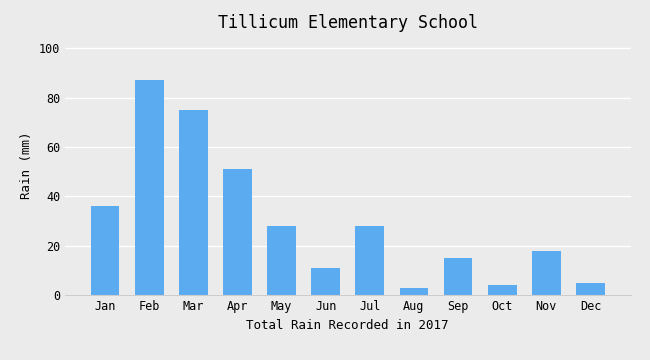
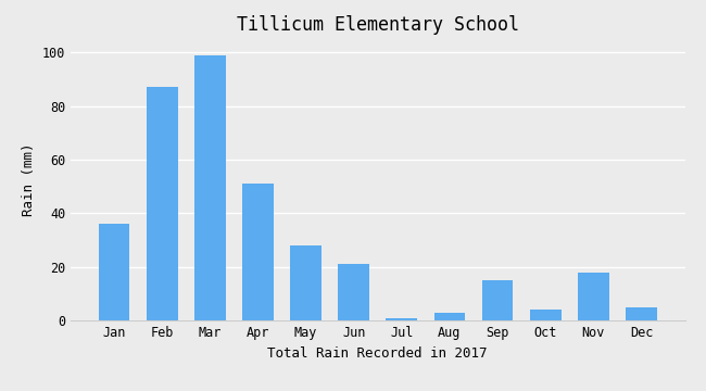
Mar: 75 -> 99
Jun: 11 -> 21
Jul: 28 -> 1
